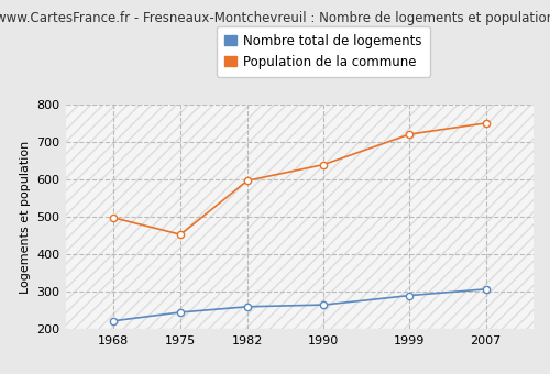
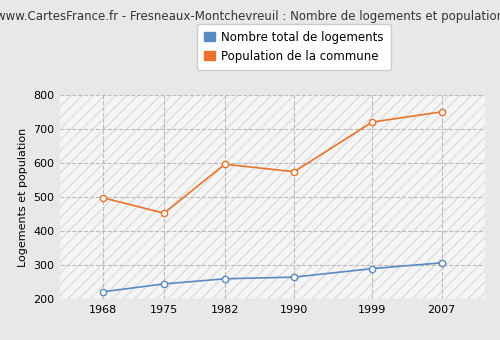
Population de la commune/1990: 640 -> 575
